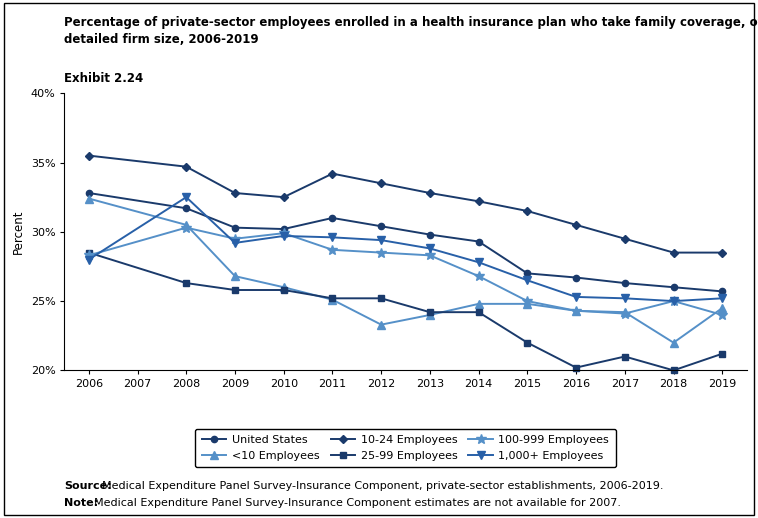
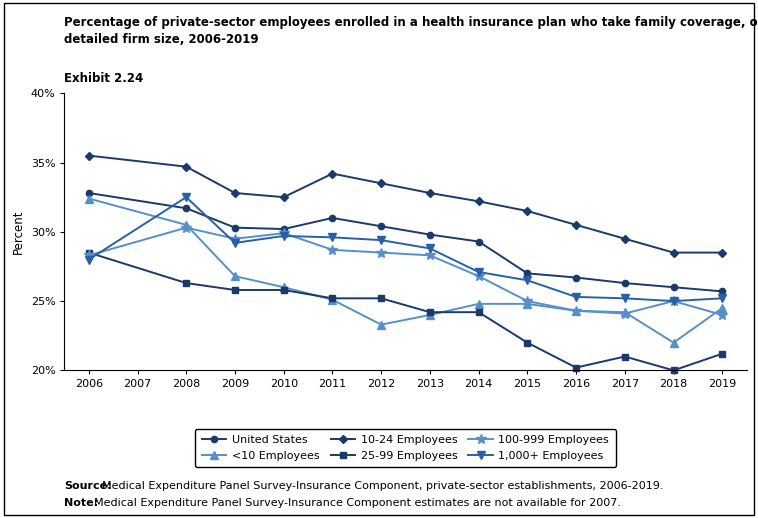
1,000+ Employees/2014: 27.8% -> 27.1%
